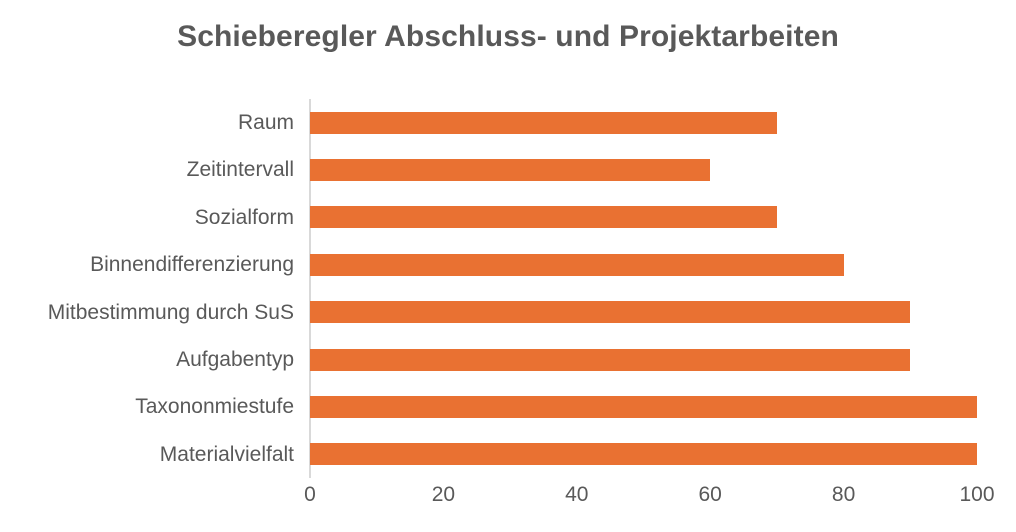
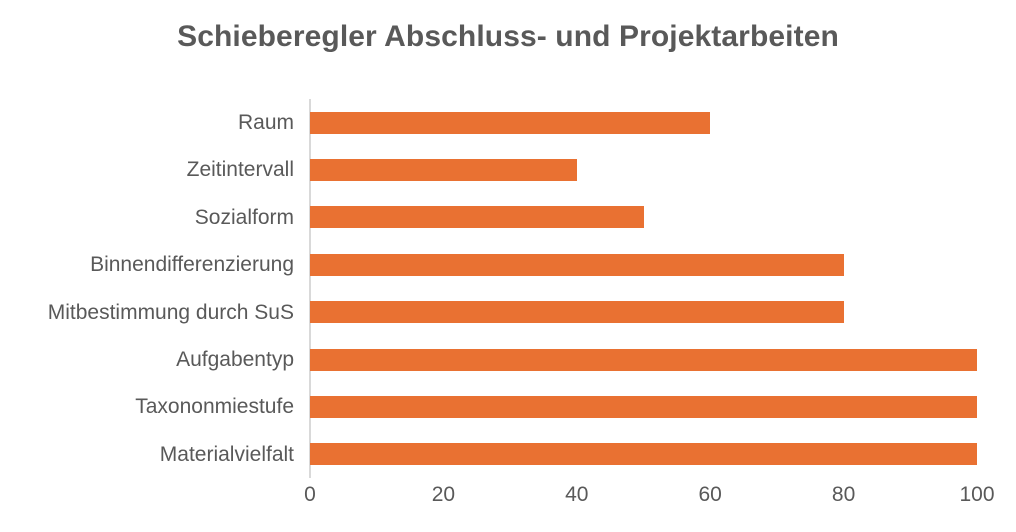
Raum: 70 -> 60
Zeitintervall: 60 -> 40
Sozialform: 70 -> 50
Mitbestimmung durch SuS: 90 -> 80
Aufgabentyp: 90 -> 100
